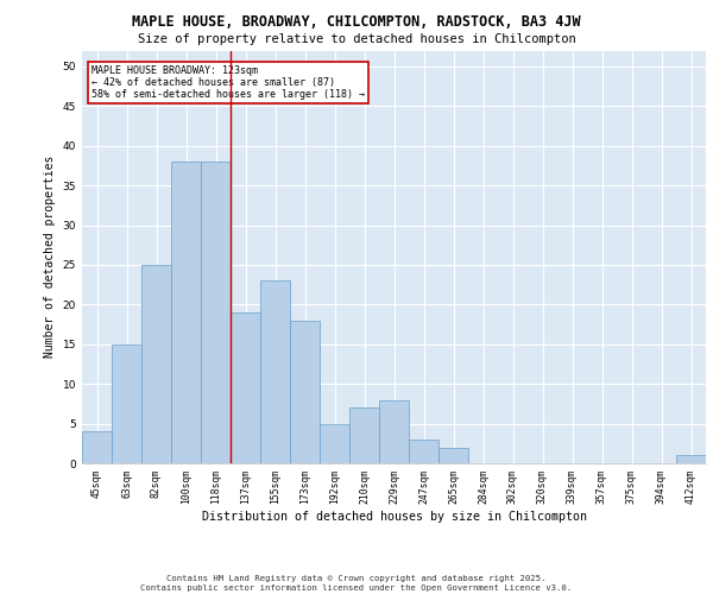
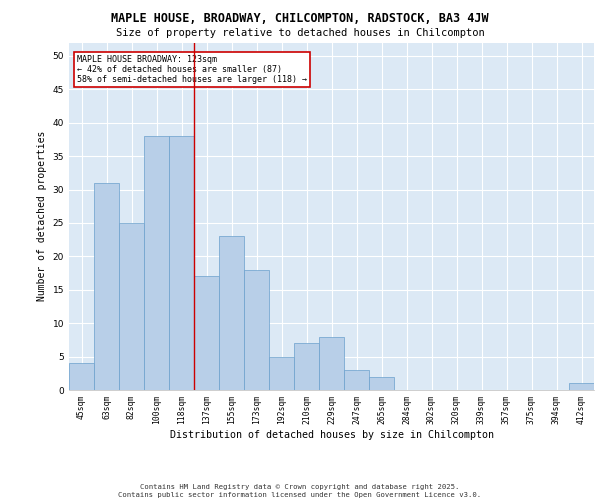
63sqm: 15 -> 31
137sqm: 19 -> 17
